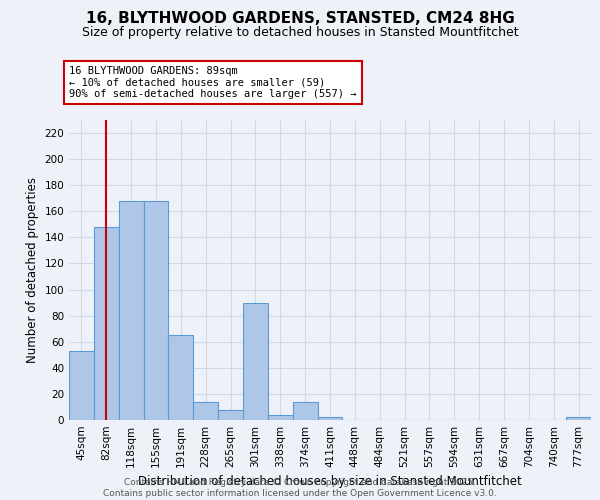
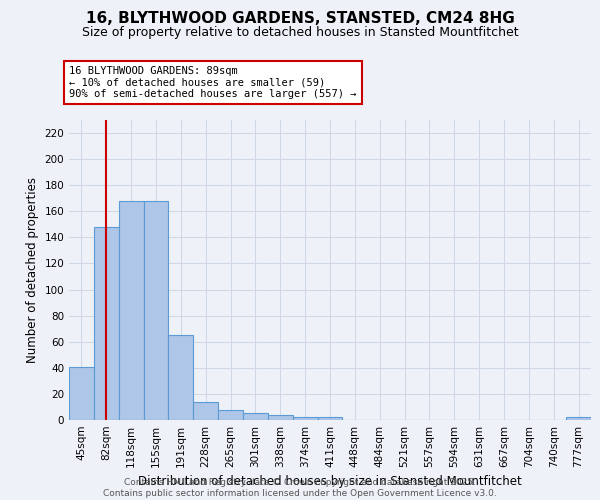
45sqm: 53 -> 41
301sqm: 90 -> 5
374sqm: 14 -> 2
